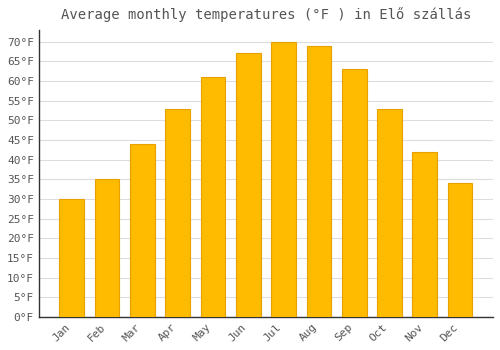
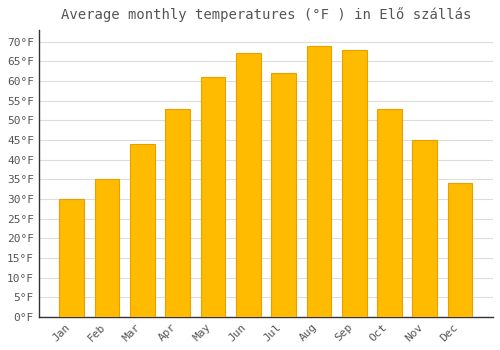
Jul: 70°F -> 62°F
Sep: 63°F -> 68°F
Nov: 42°F -> 45°F
